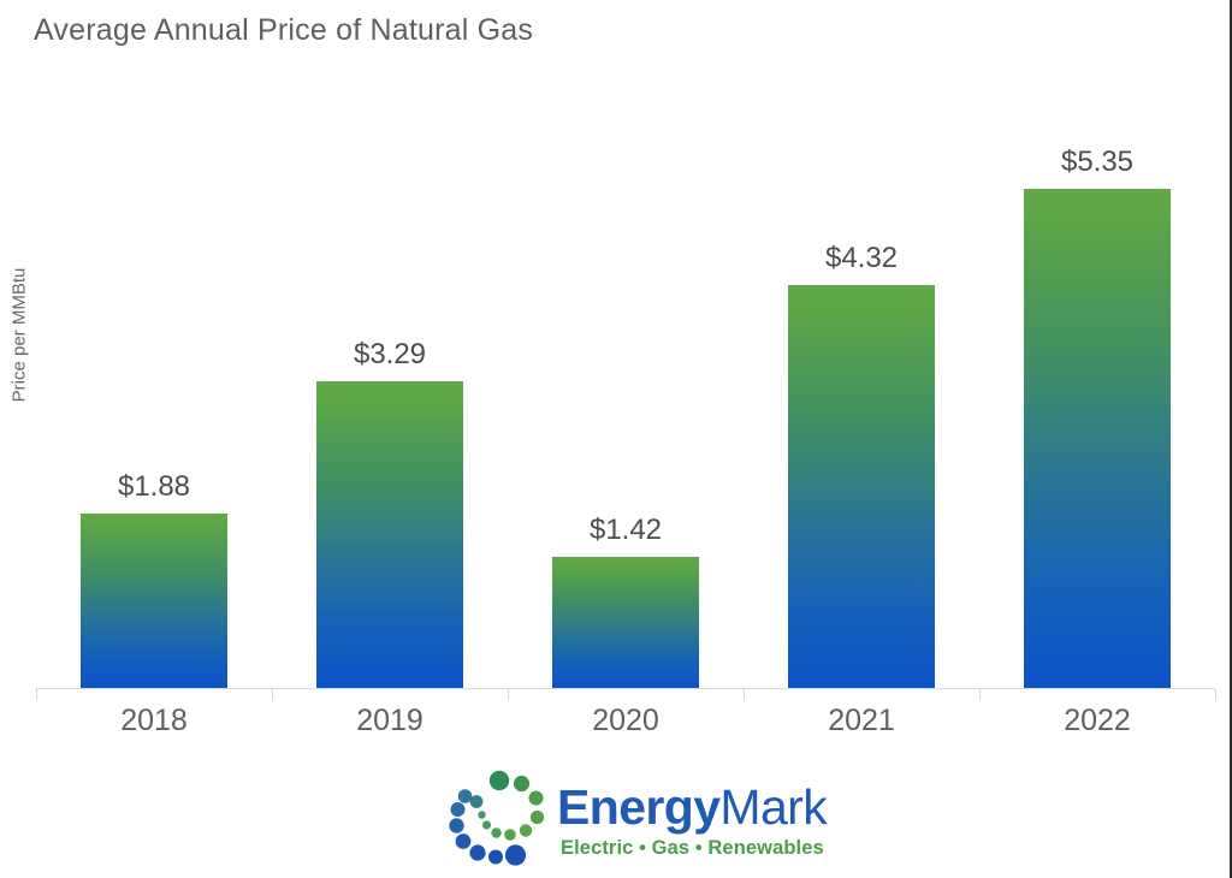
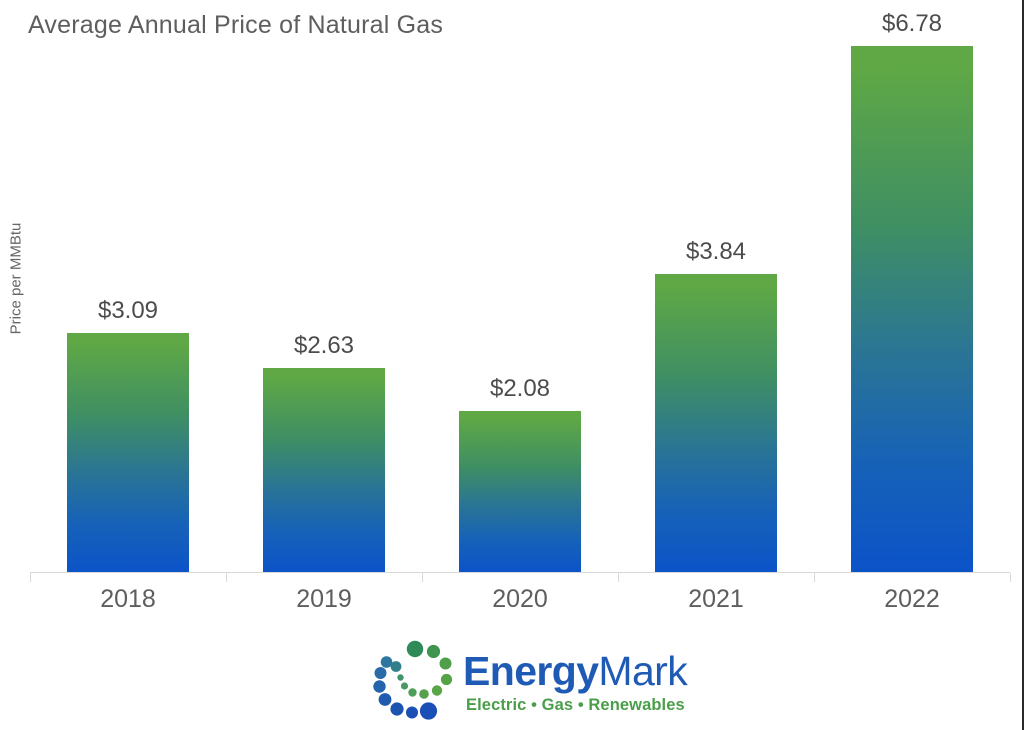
2018: $1.88 -> $3.09
2019: $3.29 -> $2.63
2020: $1.42 -> $2.08
2021: $4.32 -> $3.84
2022: $5.35 -> $6.78
